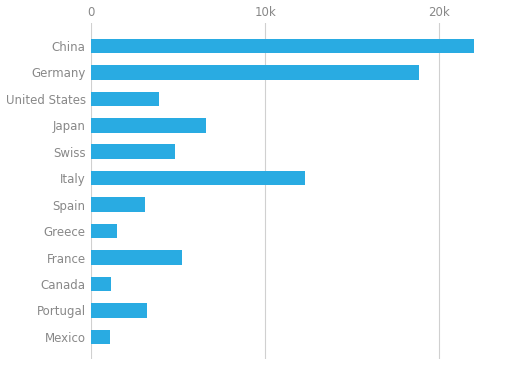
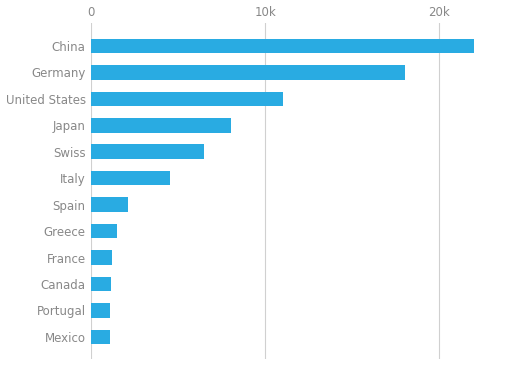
Germany: 18.8k -> 18.0k
United States: 3.9k -> 11.0k
Japan: 6.6k -> 8.0k
Swiss: 4.8k -> 6.5k
Italy: 12.3k -> 4.5k
Spain: 3.1k -> 2.1k
France: 5.2k -> 1.2k
Portugal: 3.2k -> 1.1k
